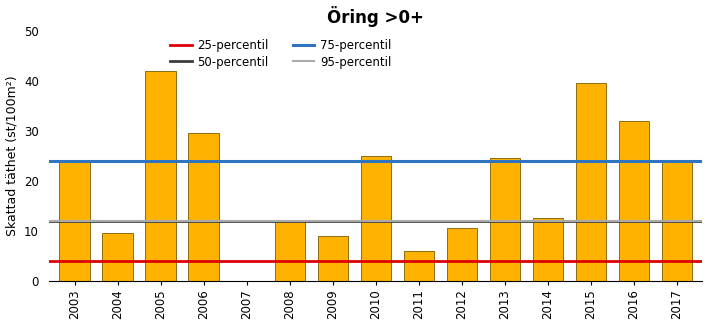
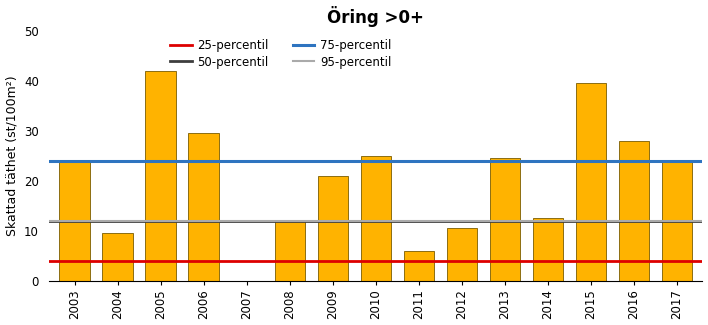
2009: 9.0 -> 21.0
2016: 32.0 -> 28.0
